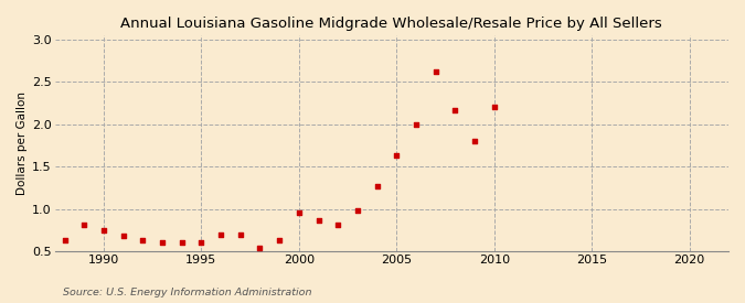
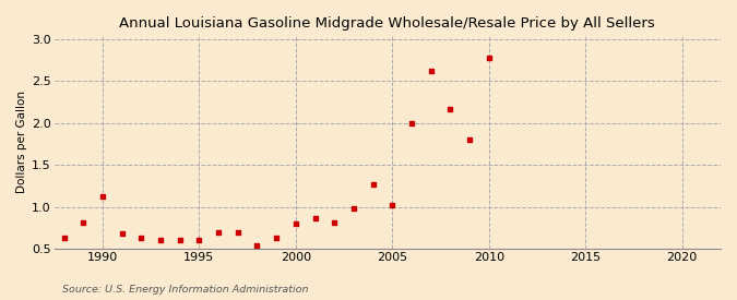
1990: 0.75 -> 1.12
2000: 0.96 -> 0.80
2005: 1.63 -> 1.02
2010: 2.21 -> 2.78
